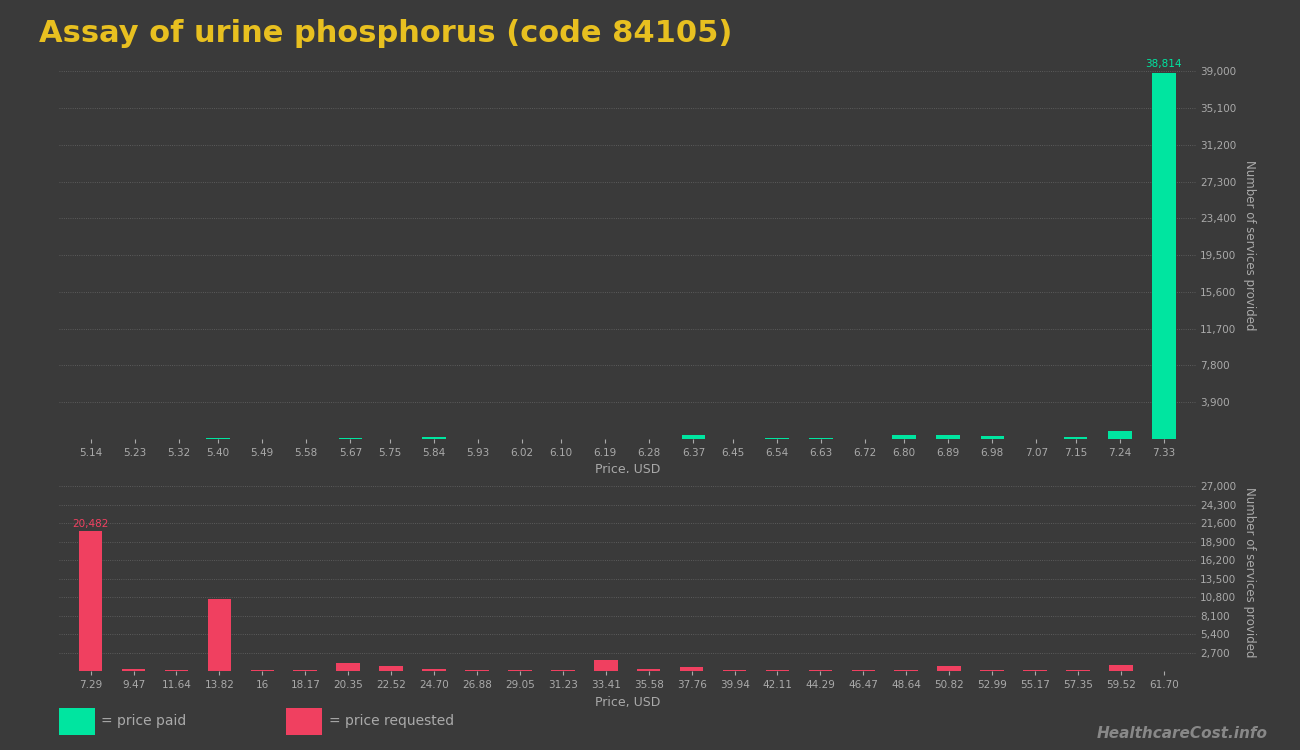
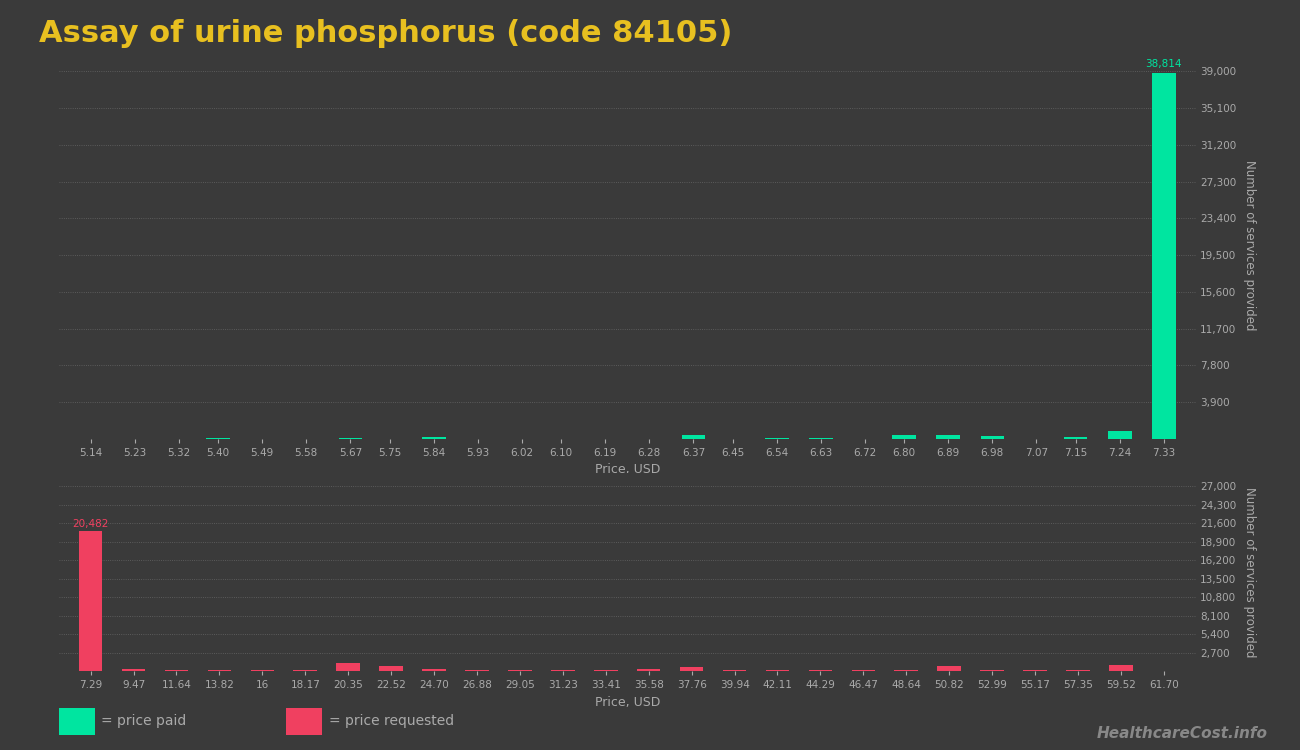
13.82: 10,600 -> 200
33.41: 1,600 -> 200
